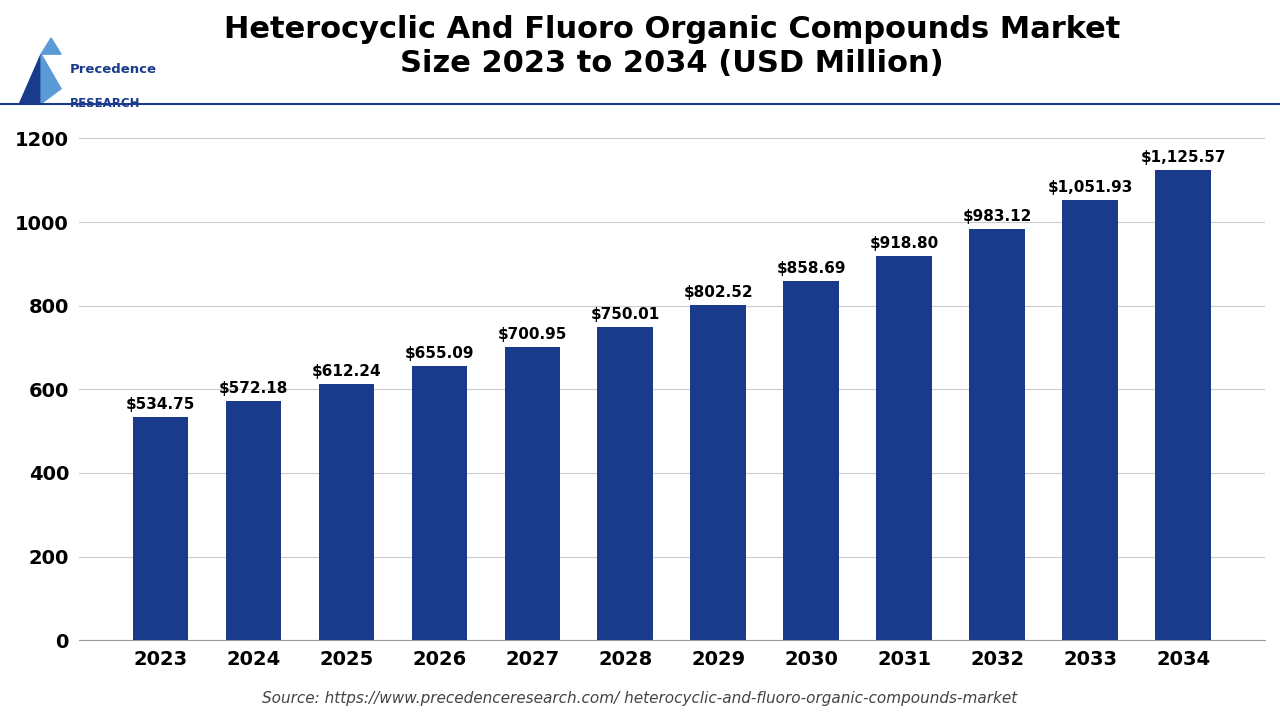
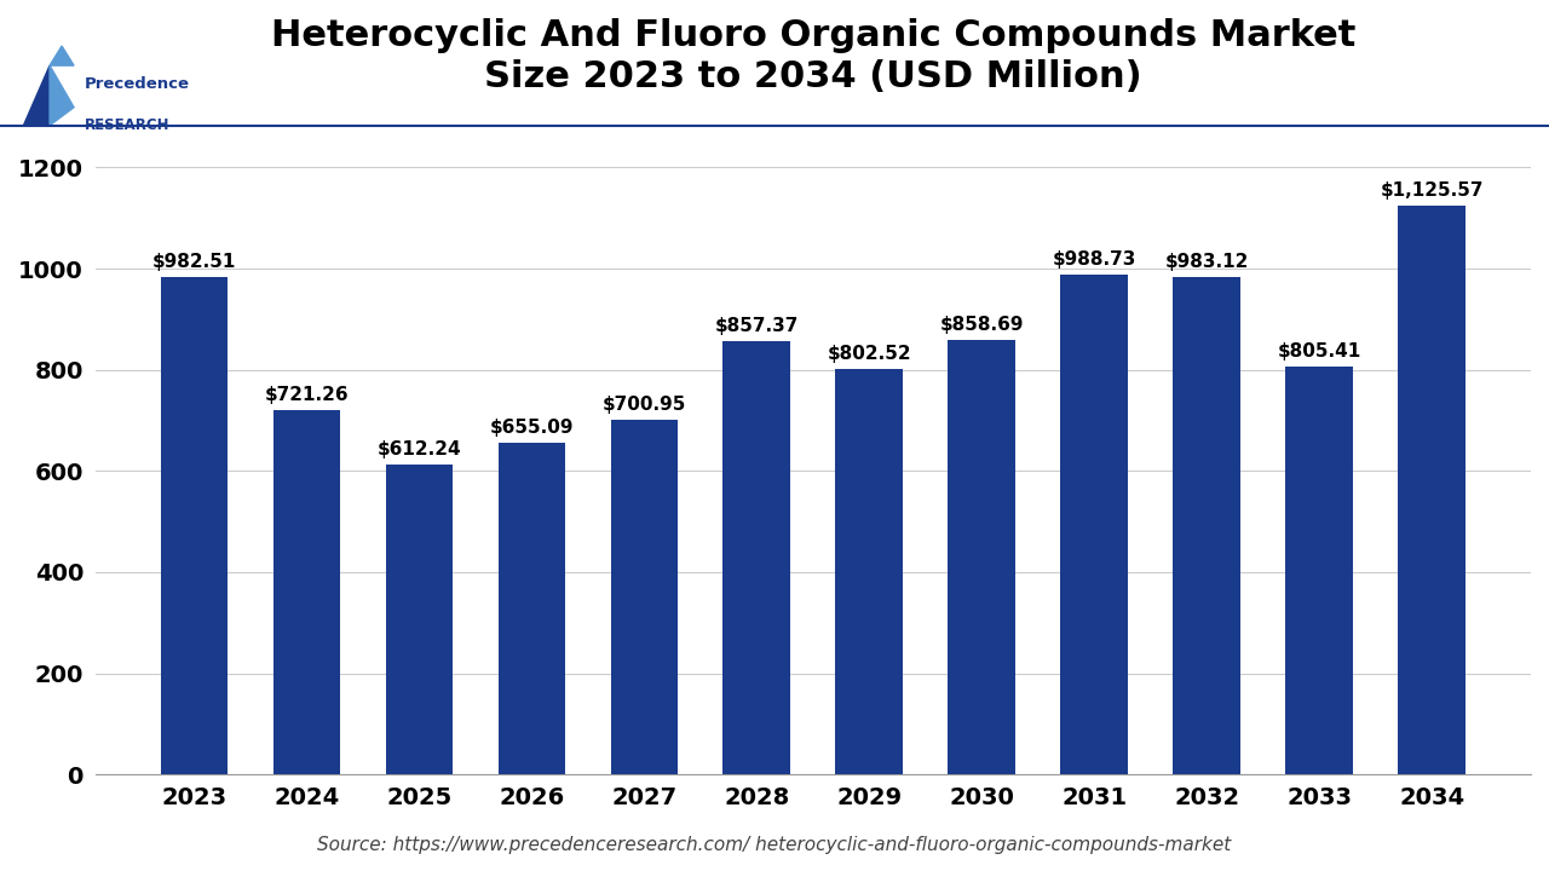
2023: $534.75 -> $982.51
2024: $572.18 -> $721.26
2028: $750.01 -> $857.37
2031: $918.80 -> $988.73
2033: $1,051.93 -> $805.41
